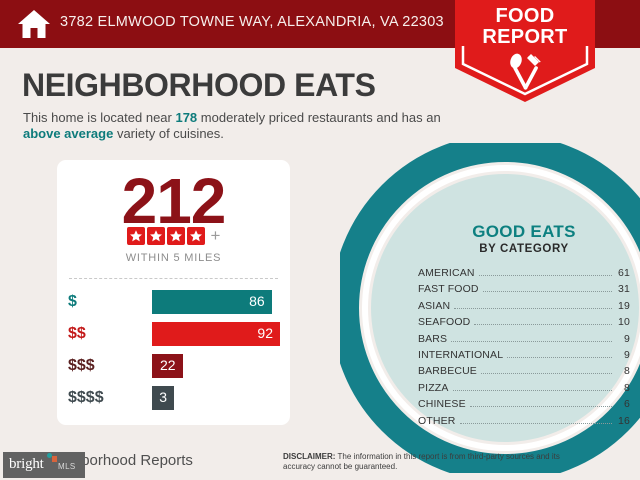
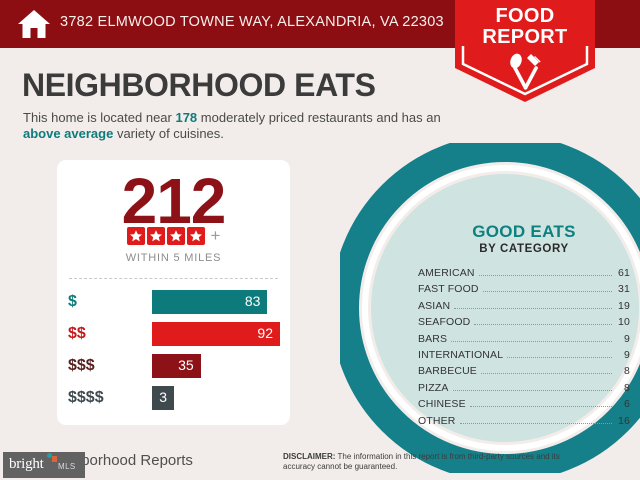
$: 86 -> 83
$$$: 22 -> 35
